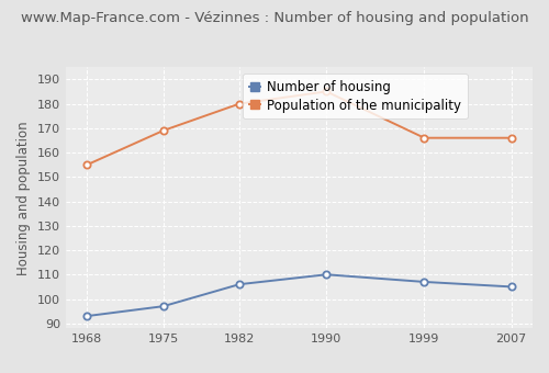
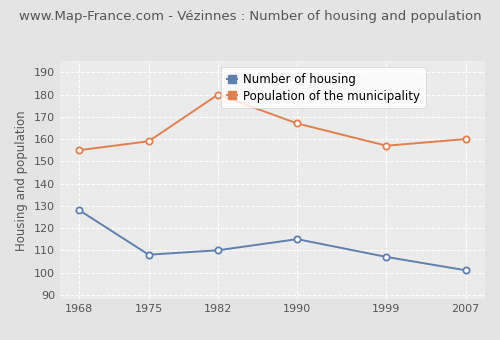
Number of housing/1968: 93 -> 128
Number of housing/1975: 97 -> 108
Population of the municipality/1975: 169 -> 159
Number of housing/1982: 106 -> 110
Number of housing/1990: 110 -> 115
Population of the municipality/1990: 185 -> 167
Population of the municipality/1999: 166 -> 157
Number of housing/2007: 105 -> 101
Population of the municipality/2007: 166 -> 160
